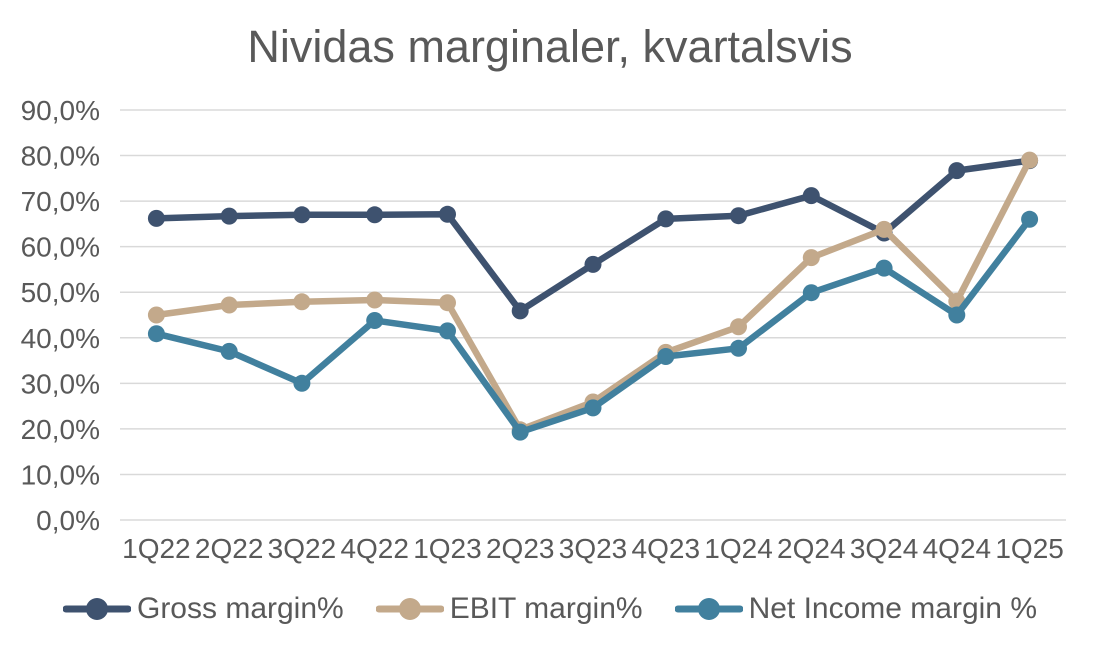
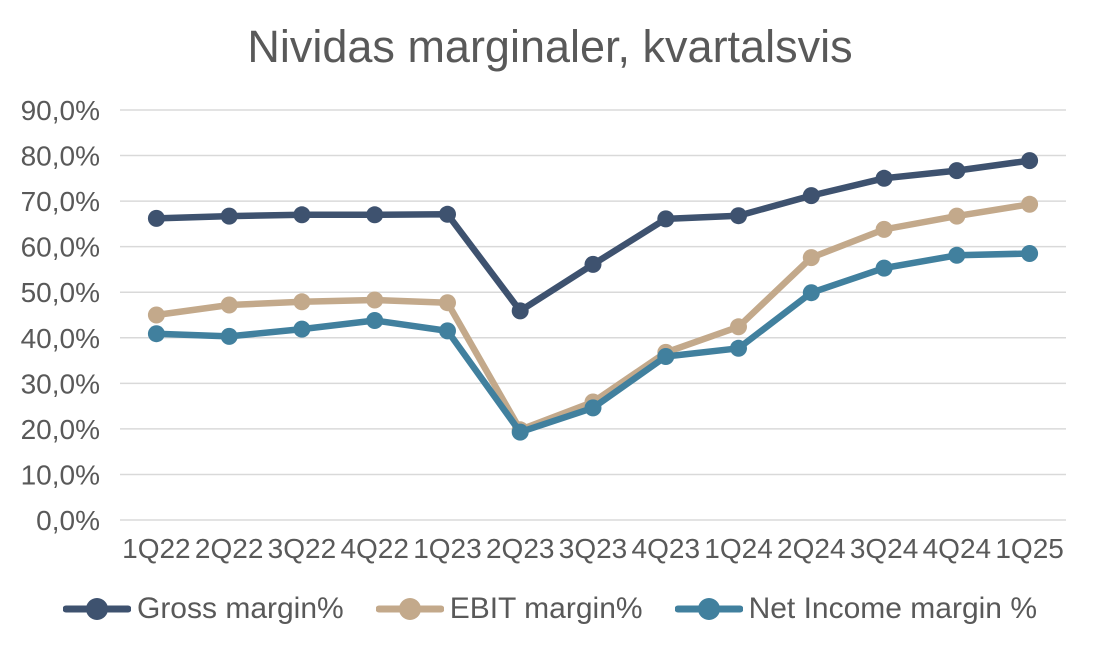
Net Income margin %/2Q22: 37% -> 40%
Net Income margin %/3Q22: 30% -> 42%
Gross margin%/3Q24: 63% -> 75%
EBIT margin%/4Q24: 48% -> 67%
Net Income margin %/4Q24: 45% -> 58%
EBIT margin%/1Q25: 79% -> 69%
Net Income margin %/1Q25: 66% -> 58%
